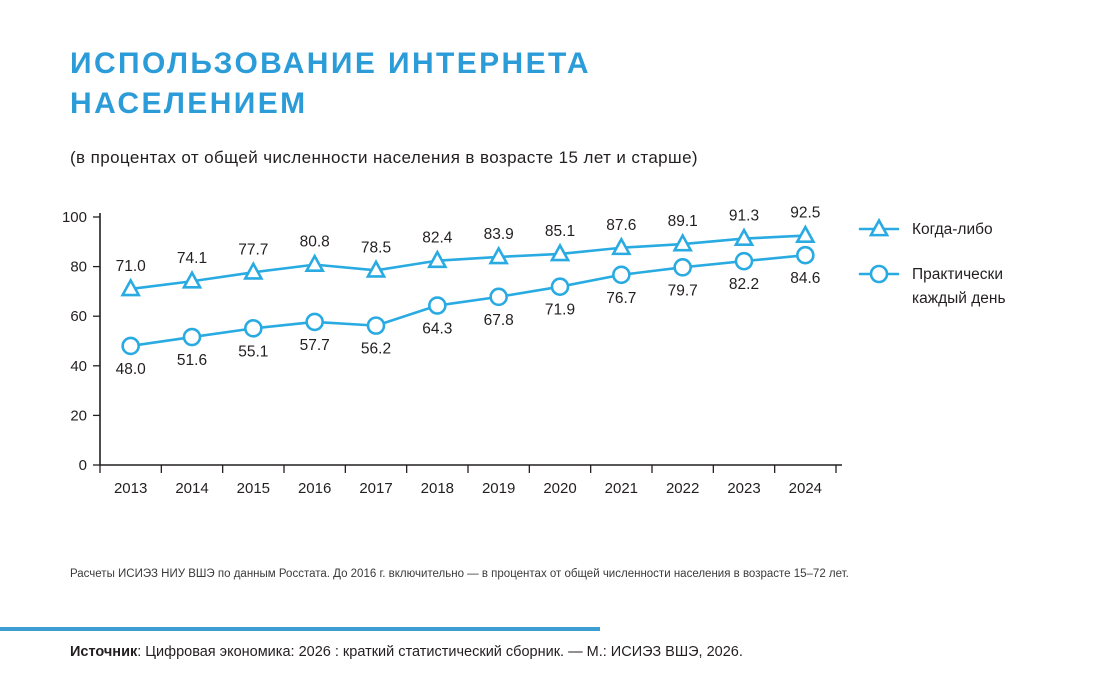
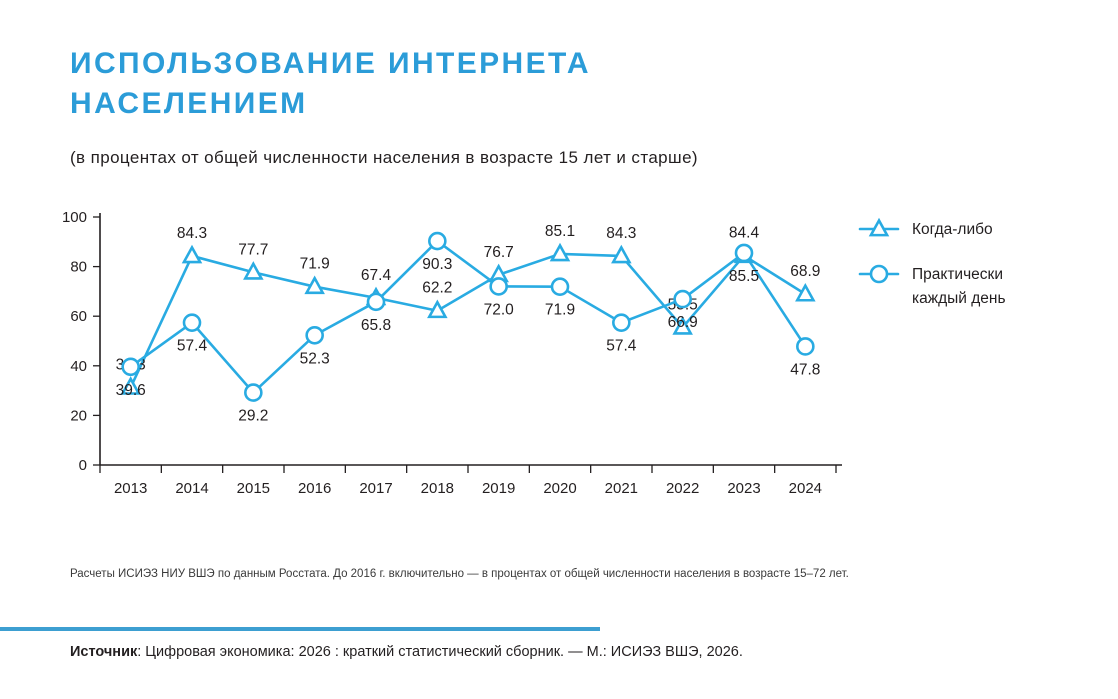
Когда-либо/2013: 71.0 -> 31.3
Практически каждый день/2013: 48.0 -> 39.6
Когда-либо/2014: 74.1 -> 84.3
Практически каждый день/2014: 51.6 -> 57.4
Практически каждый день/2015: 55.1 -> 29.2
Когда-либо/2016: 80.8 -> 71.9
Практически каждый день/2016: 57.7 -> 52.3
Когда-либо/2017: 78.5 -> 67.4
Практически каждый день/2017: 56.2 -> 65.8
Когда-либо/2018: 82.4 -> 62.2
Практически каждый день/2018: 64.3 -> 90.3
Когда-либо/2019: 83.9 -> 76.7
Практически каждый день/2019: 67.8 -> 72.0
Когда-либо/2021: 87.6 -> 84.3
Практически каждый день/2021: 76.7 -> 57.4
Когда-либо/2022: 89.1 -> 55.5
Практически каждый день/2022: 79.7 -> 66.9
Когда-либо/2023: 91.3 -> 84.4
Практически каждый день/2023: 82.2 -> 85.5
Когда-либо/2024: 92.5 -> 68.9
Практически каждый день/2024: 84.6 -> 47.8
